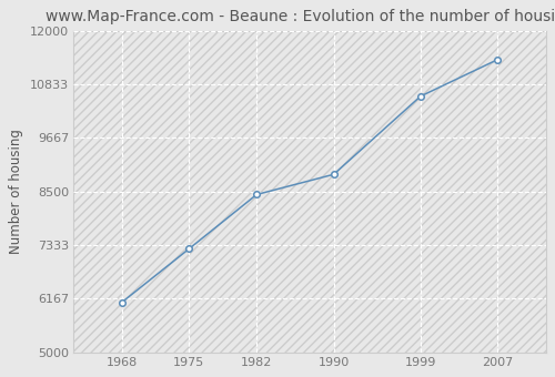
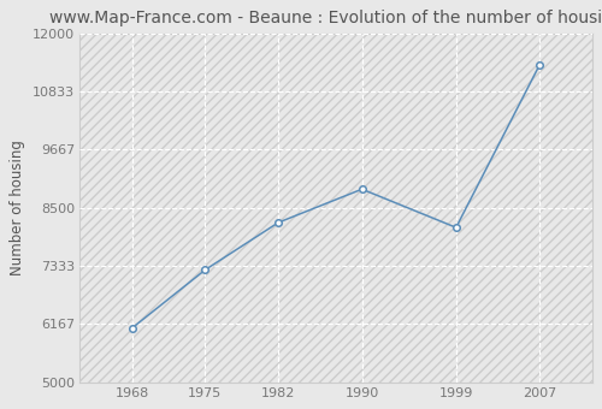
1982: 8430 -> 8200
1999: 10570 -> 8100
